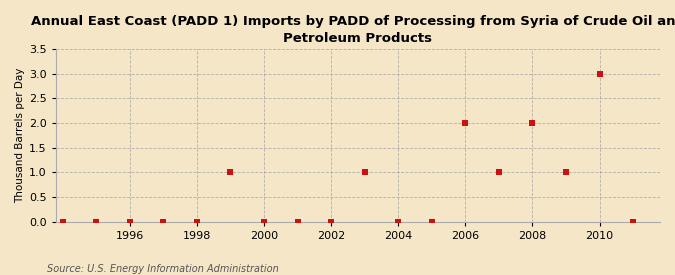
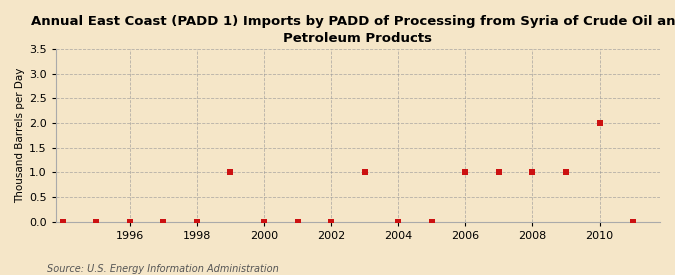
2006: 2 -> 1
2008: 2 -> 1
2010: 3 -> 2
